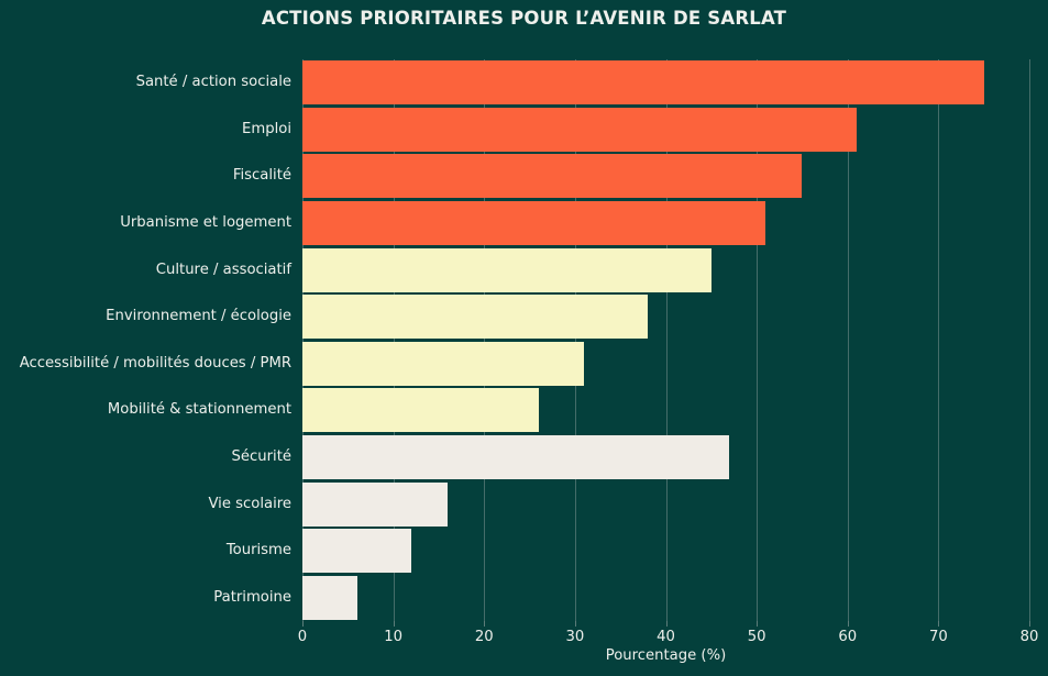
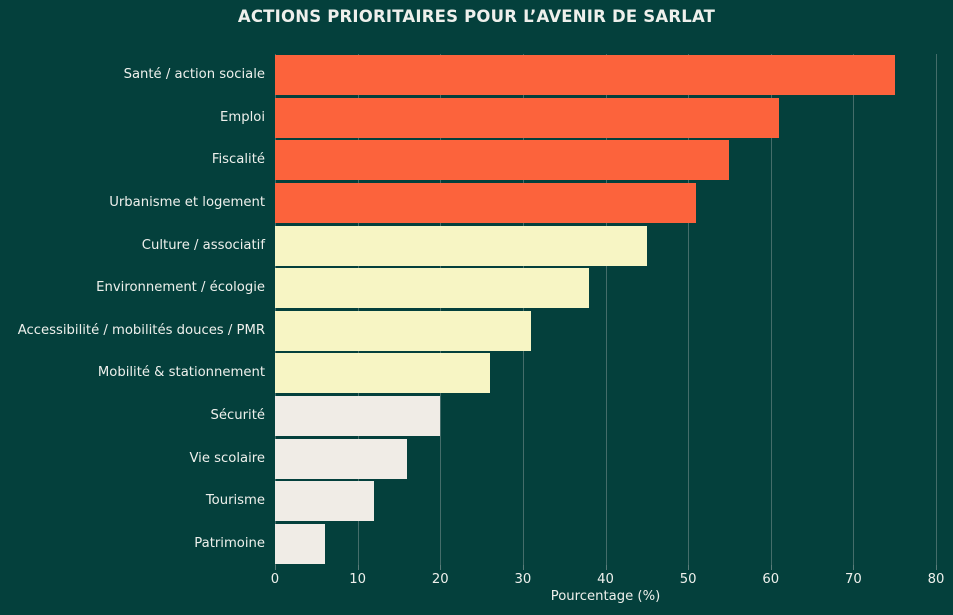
Sécurité: 47 -> 20
